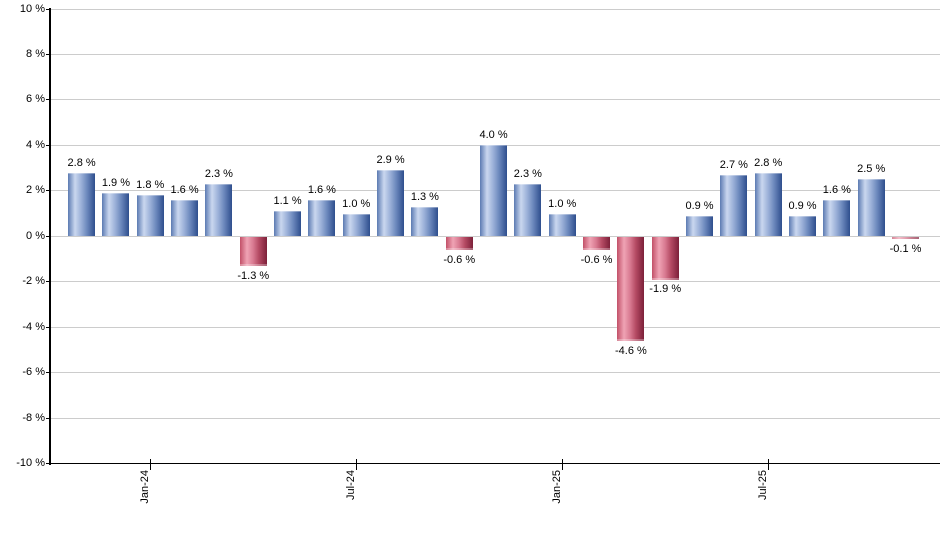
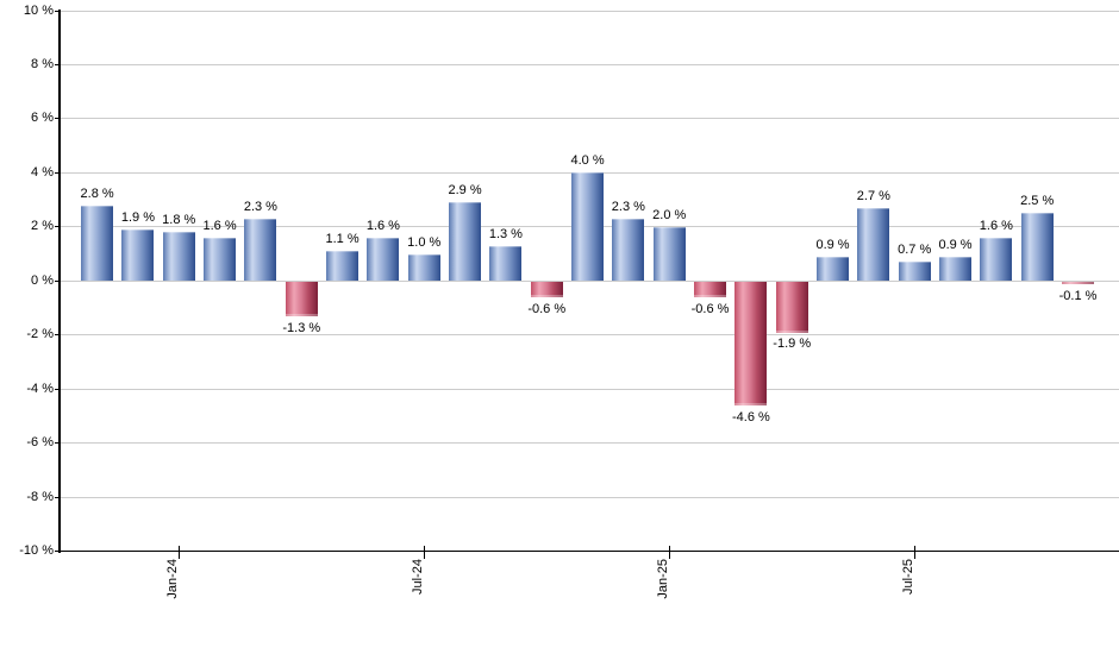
Jan-25: 1.0 -> 2.0
Jul-25: 2.8 -> 0.7
